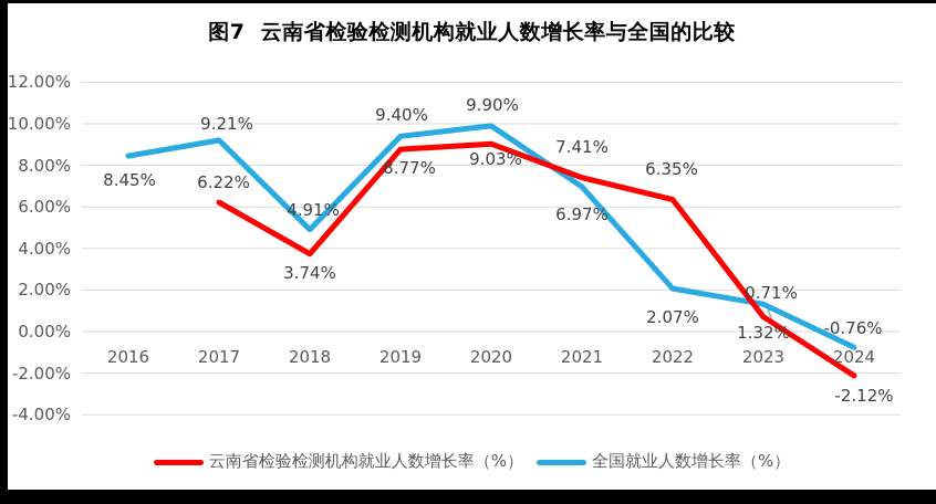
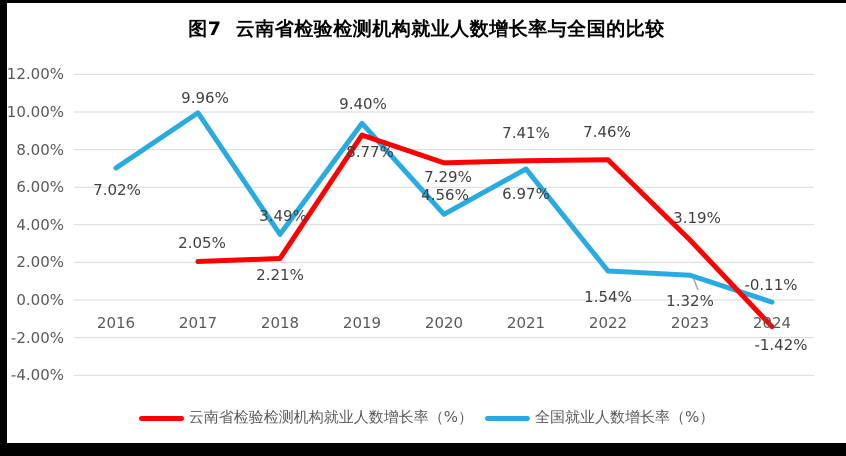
全国就业人数增长率（%）/2016: 8.45% -> 7.02%
云南省检验检测机构就业人数增长率（%）/2017: 6.22% -> 2.05%
全国就业人数增长率（%）/2017: 9.21% -> 9.96%
云南省检验检测机构就业人数增长率（%）/2018: 3.74% -> 2.21%
全国就业人数增长率（%）/2018: 4.91% -> 3.49%
云南省检验检测机构就业人数增长率（%）/2020: 9.03% -> 7.29%
全国就业人数增长率（%）/2020: 9.90% -> 4.56%
云南省检验检测机构就业人数增长率（%）/2022: 6.35% -> 7.46%
全国就业人数增长率（%）/2022: 2.07% -> 1.54%
云南省检验检测机构就业人数增长率（%）/2023: 0.71% -> 3.19%
云南省检验检测机构就业人数增长率（%）/2024: -2.12% -> -1.42%
全国就业人数增长率（%）/2024: -0.76% -> -0.11%
